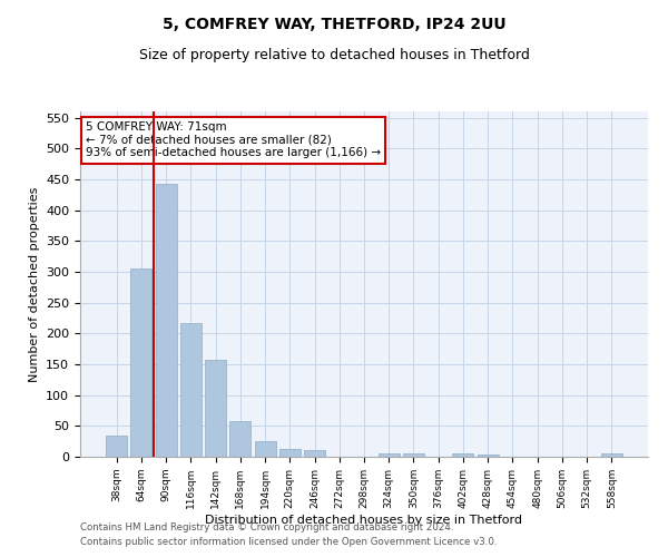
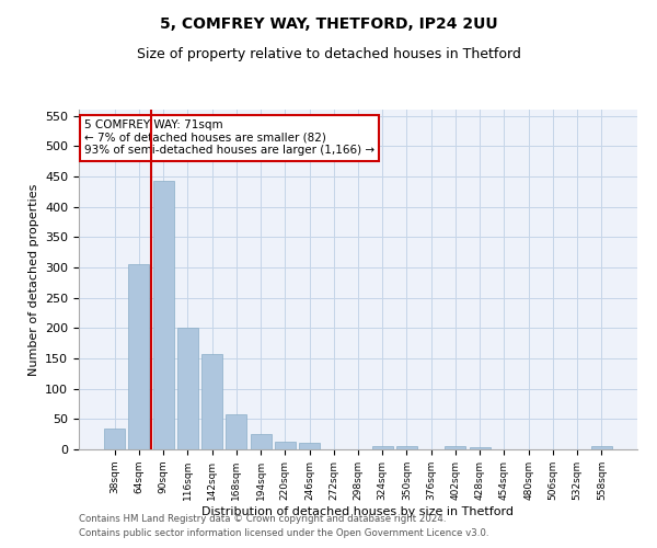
116sqm: 217 -> 200
